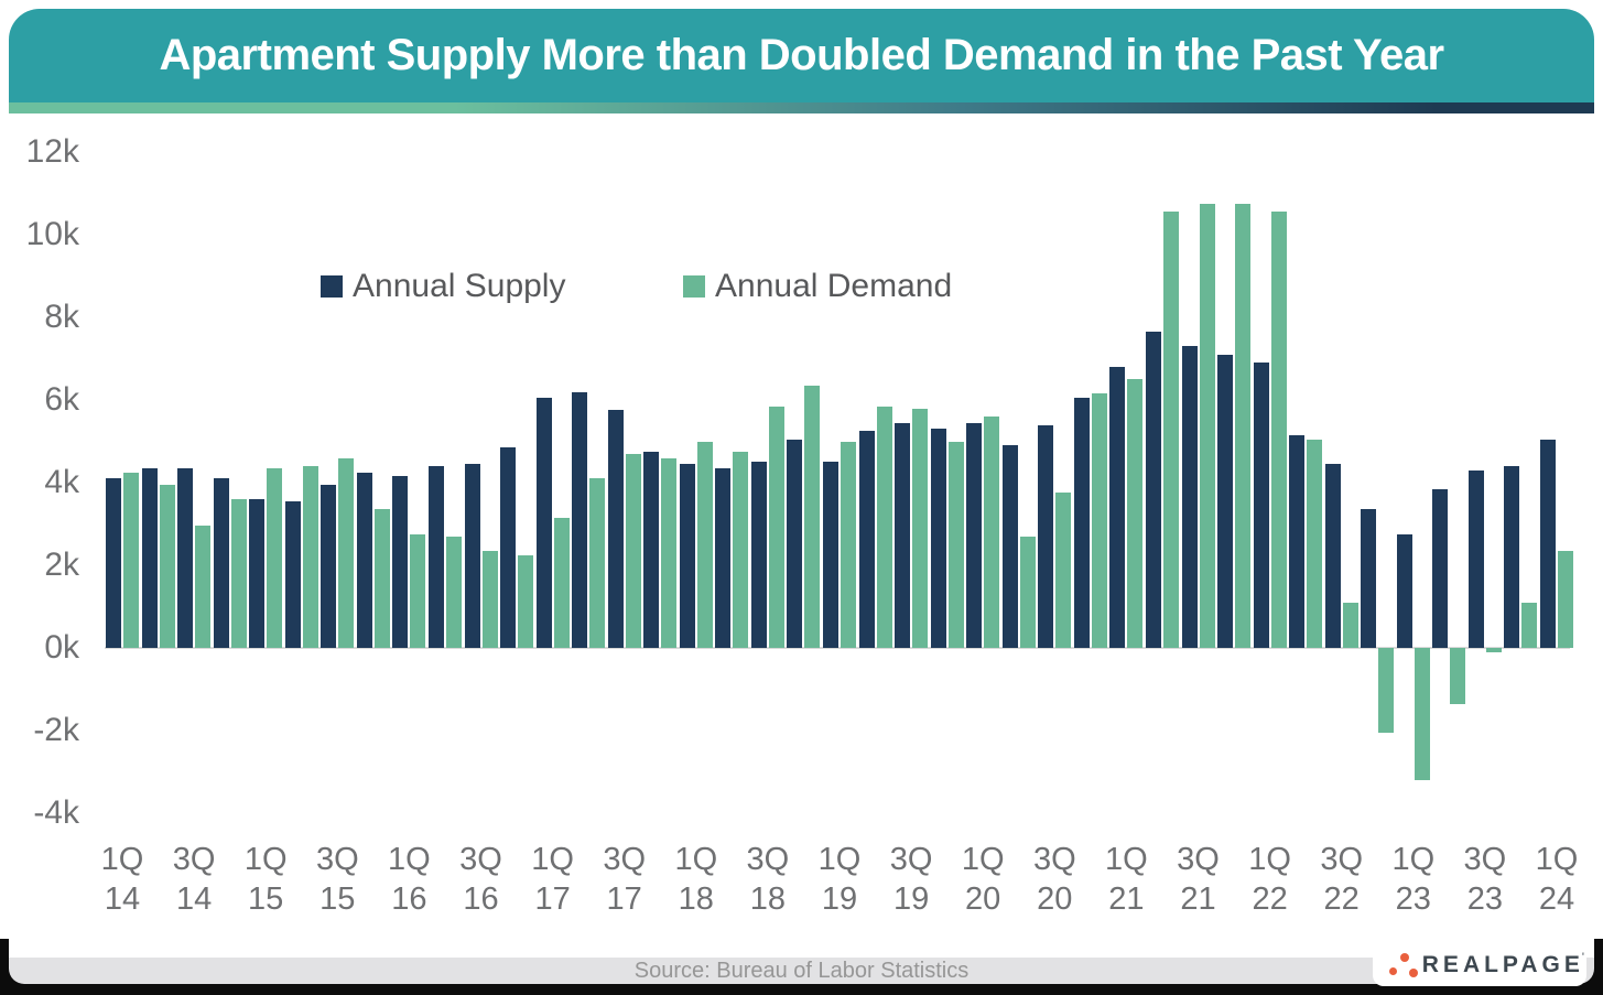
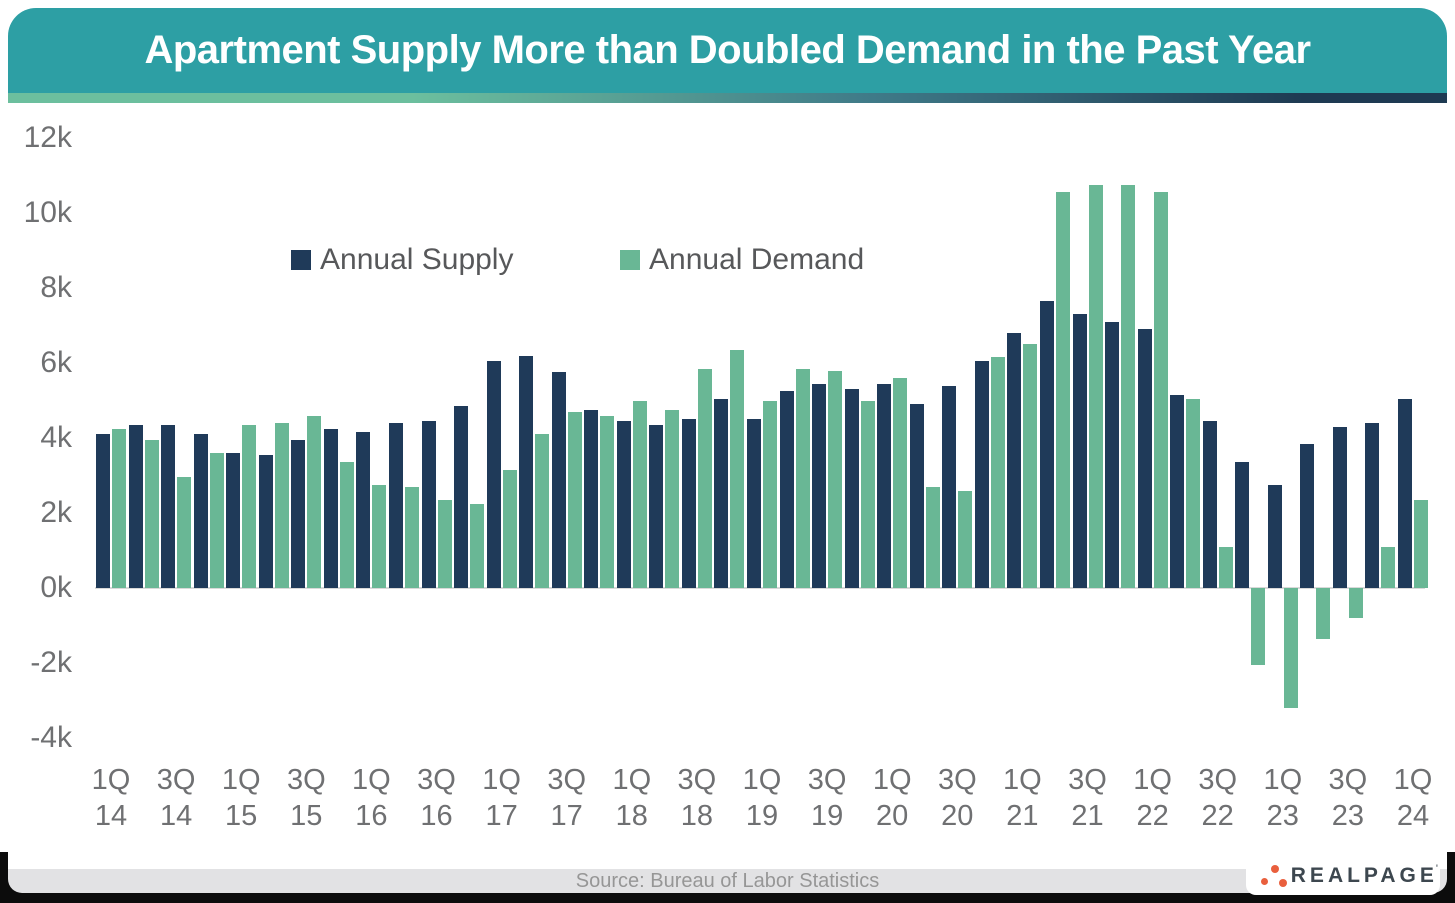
Annual Demand/3Q 20: 3.8k -> 2.6k
Annual Demand/3Q 23: -0.1k -> -0.8k
